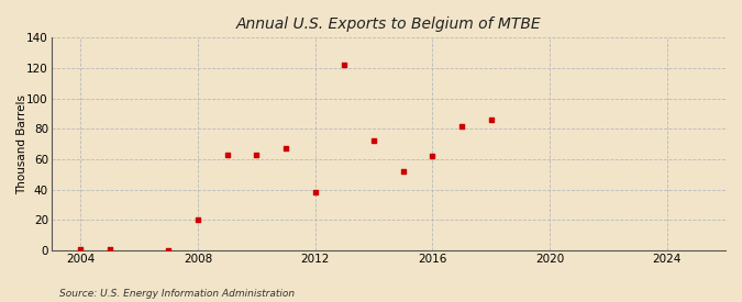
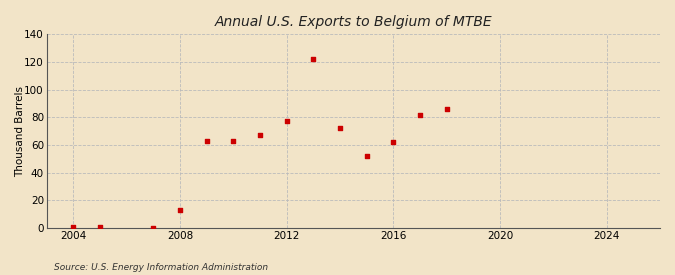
2008: 20 -> 13
2012: 38 -> 77
